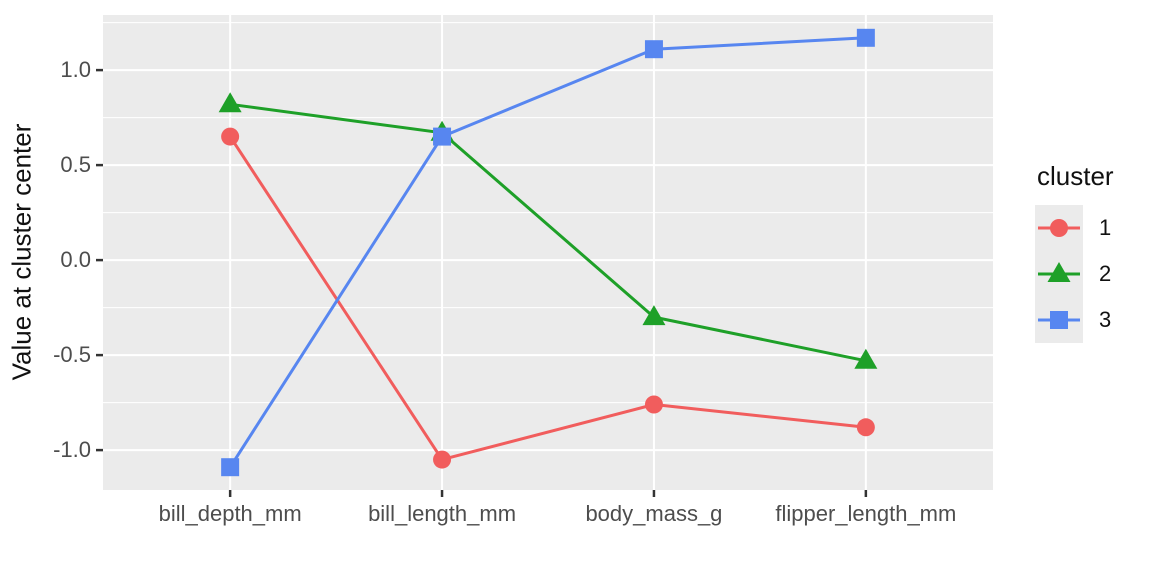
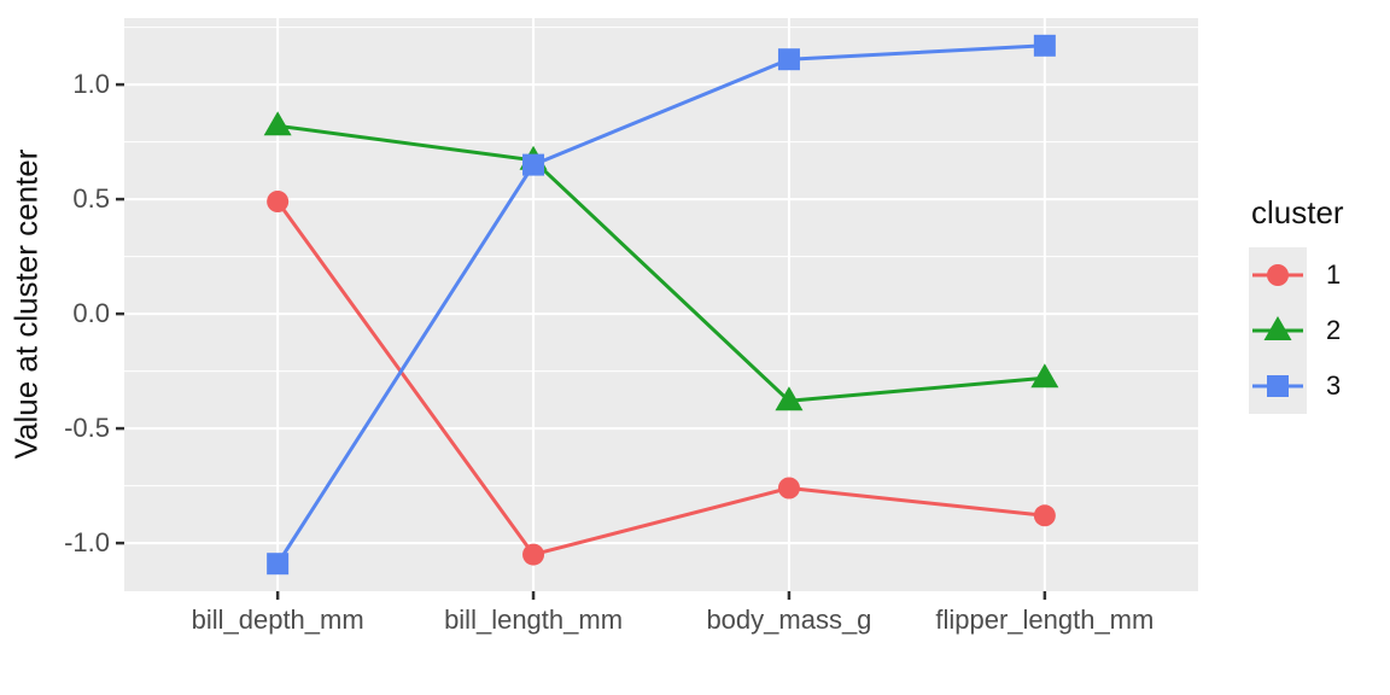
1/bill_depth_mm: 0.65 -> 0.49
2/body_mass_g: -0.30 -> -0.38
2/flipper_length_mm: -0.53 -> -0.28
